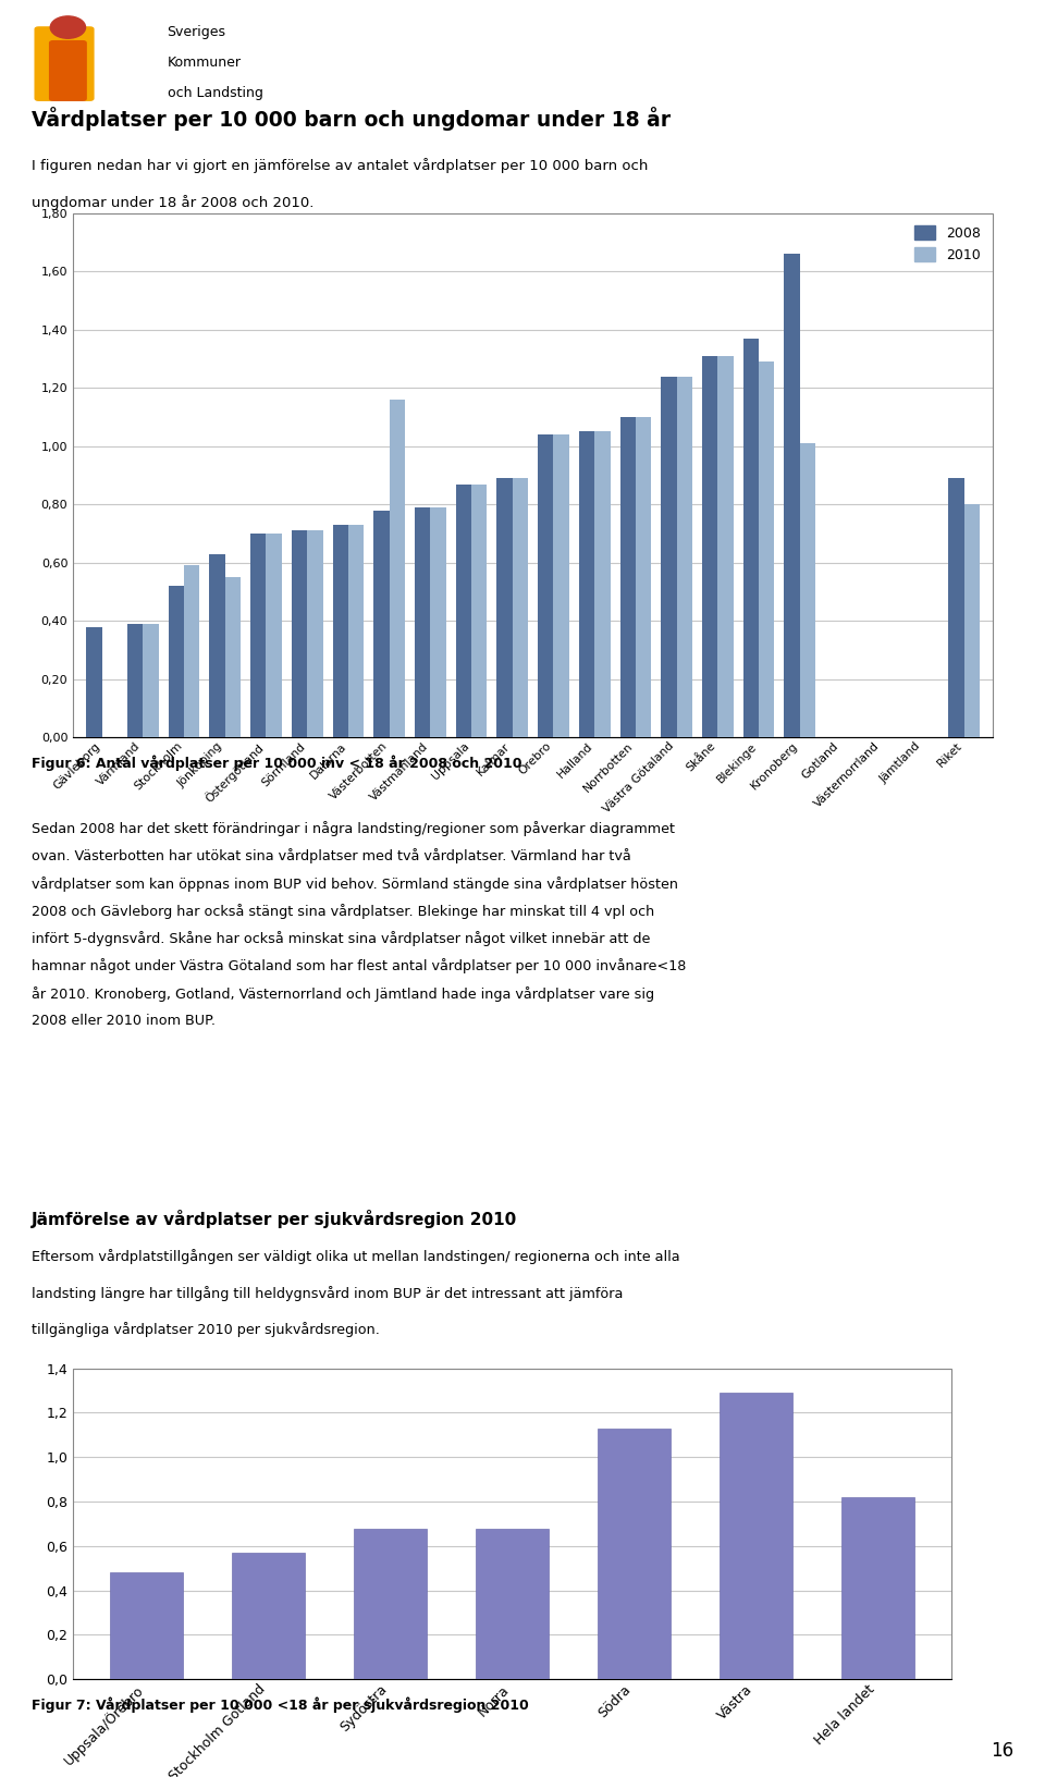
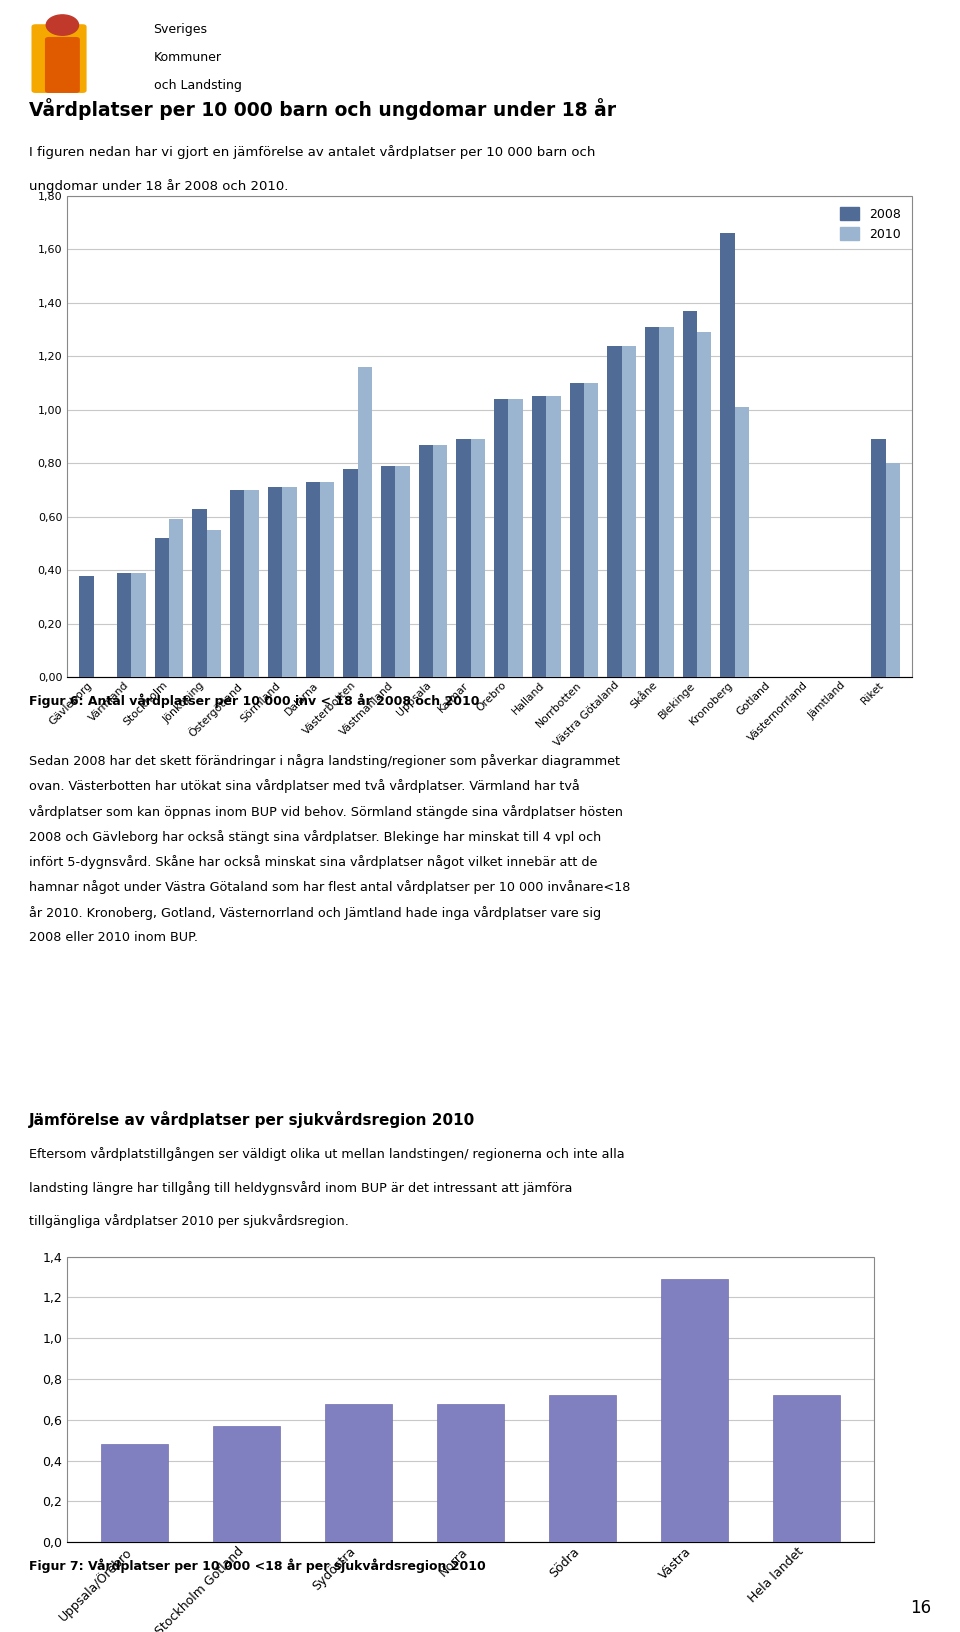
Södra: 1,13 -> 0,72
Hela landet: 0,82 -> 0,72
